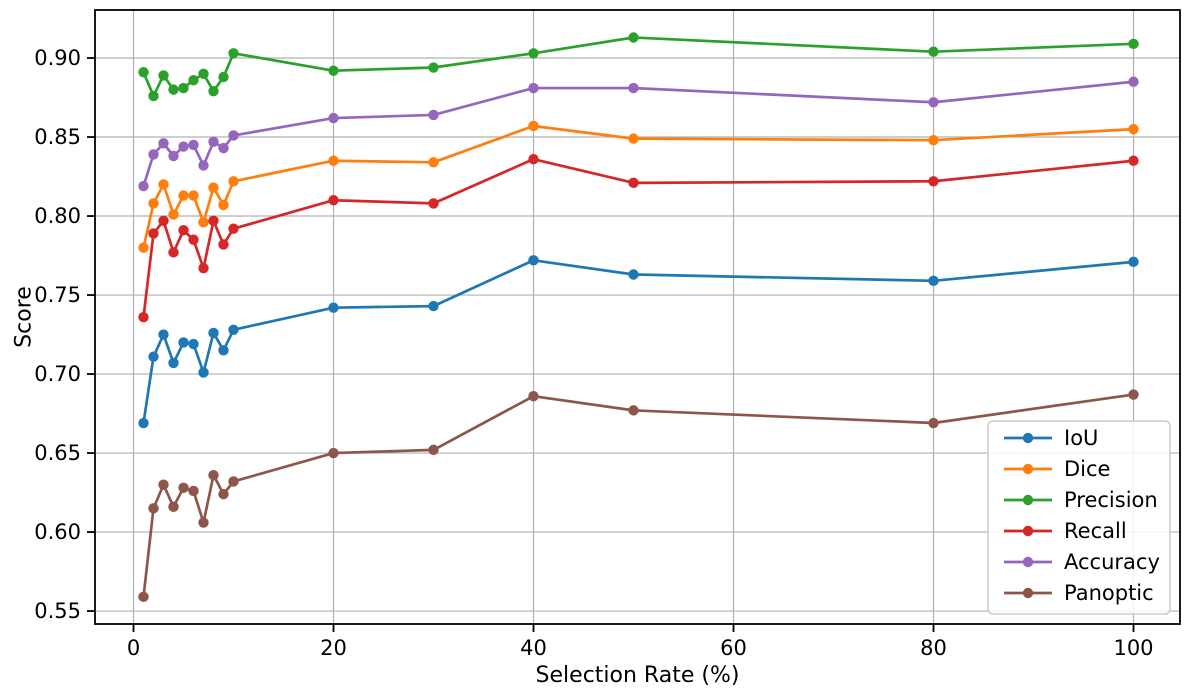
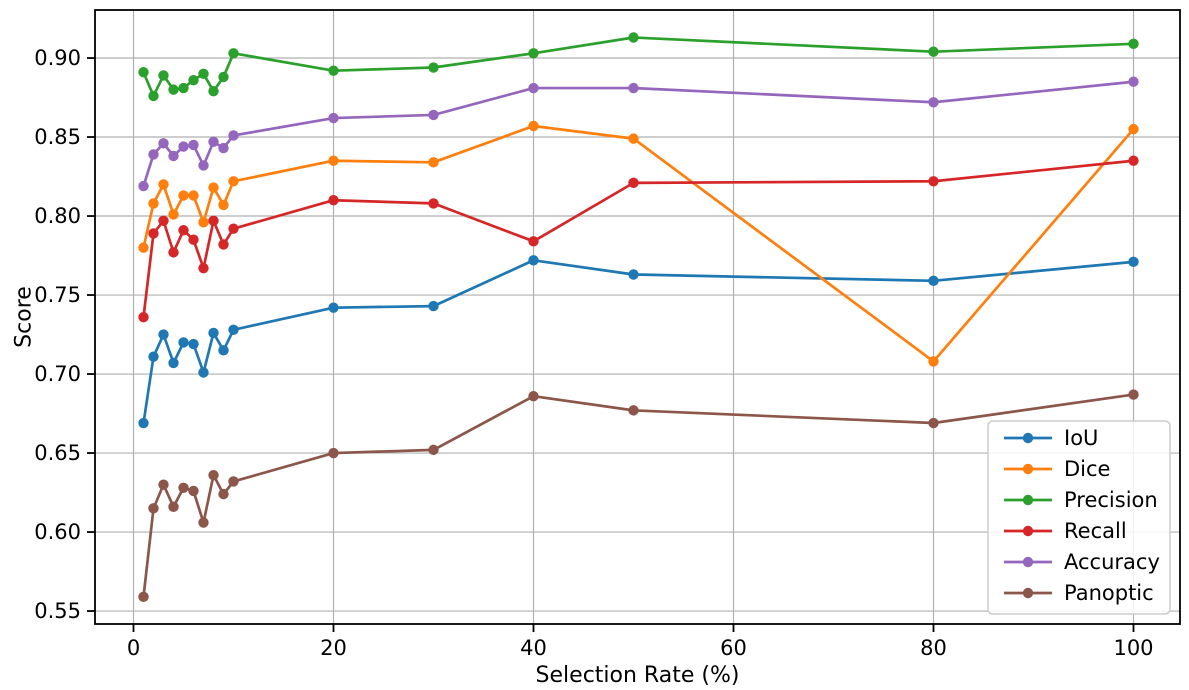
Recall/40: 0.836 -> 0.784
Dice/80: 0.848 -> 0.708
